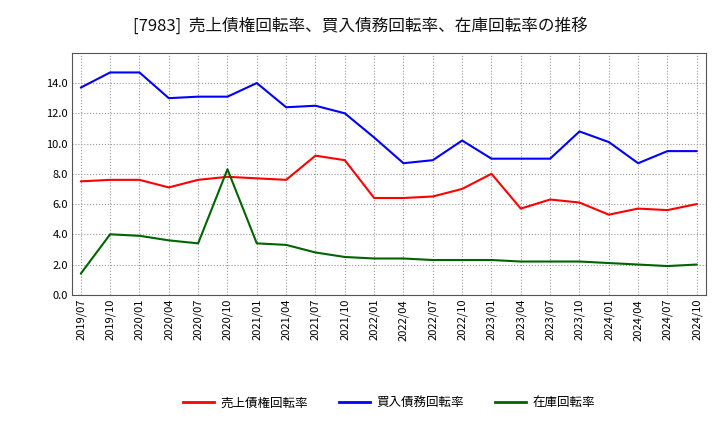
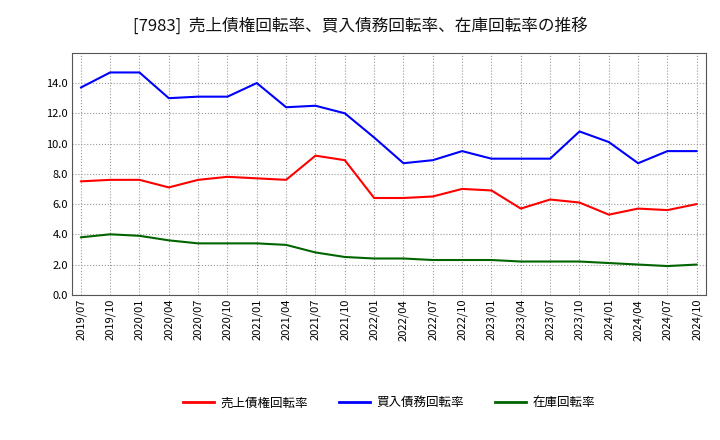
在庫回転率/2019/07: 1.4 -> 3.8
在庫回転率/2020/10: 8.3 -> 3.4
買入債務回転率/2022/10: 10.2 -> 9.5
売上債権回転率/2023/01: 8.0 -> 6.9
